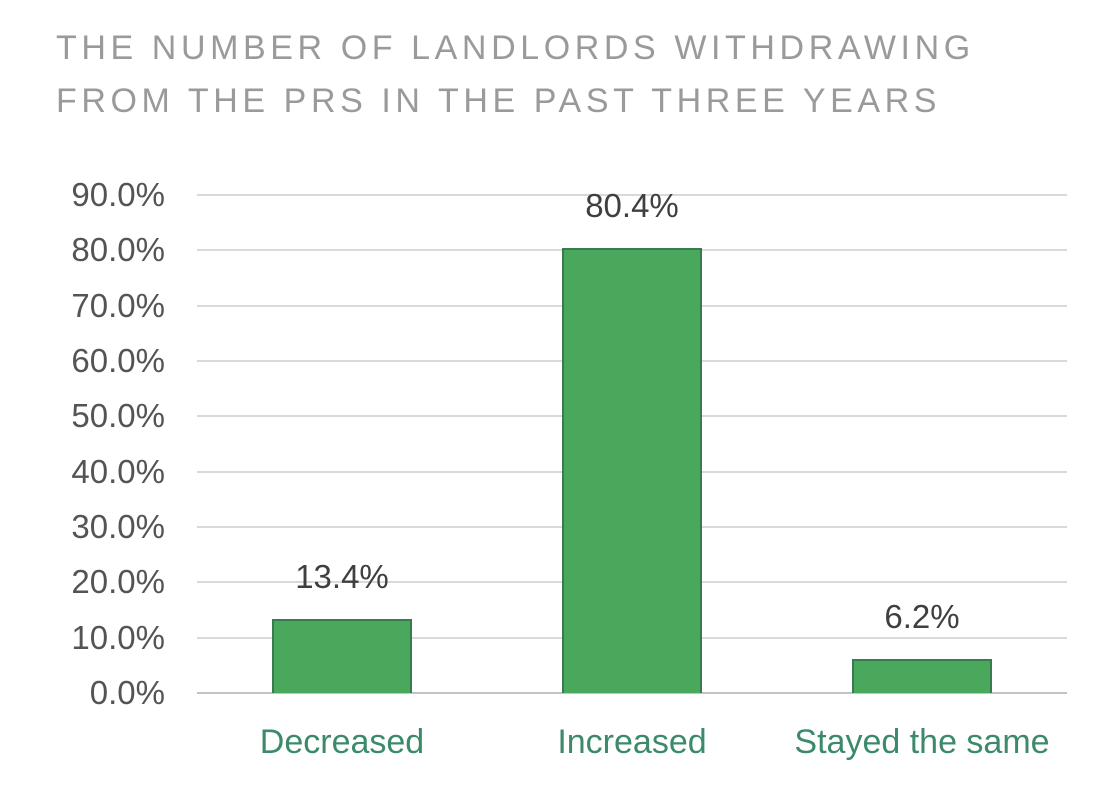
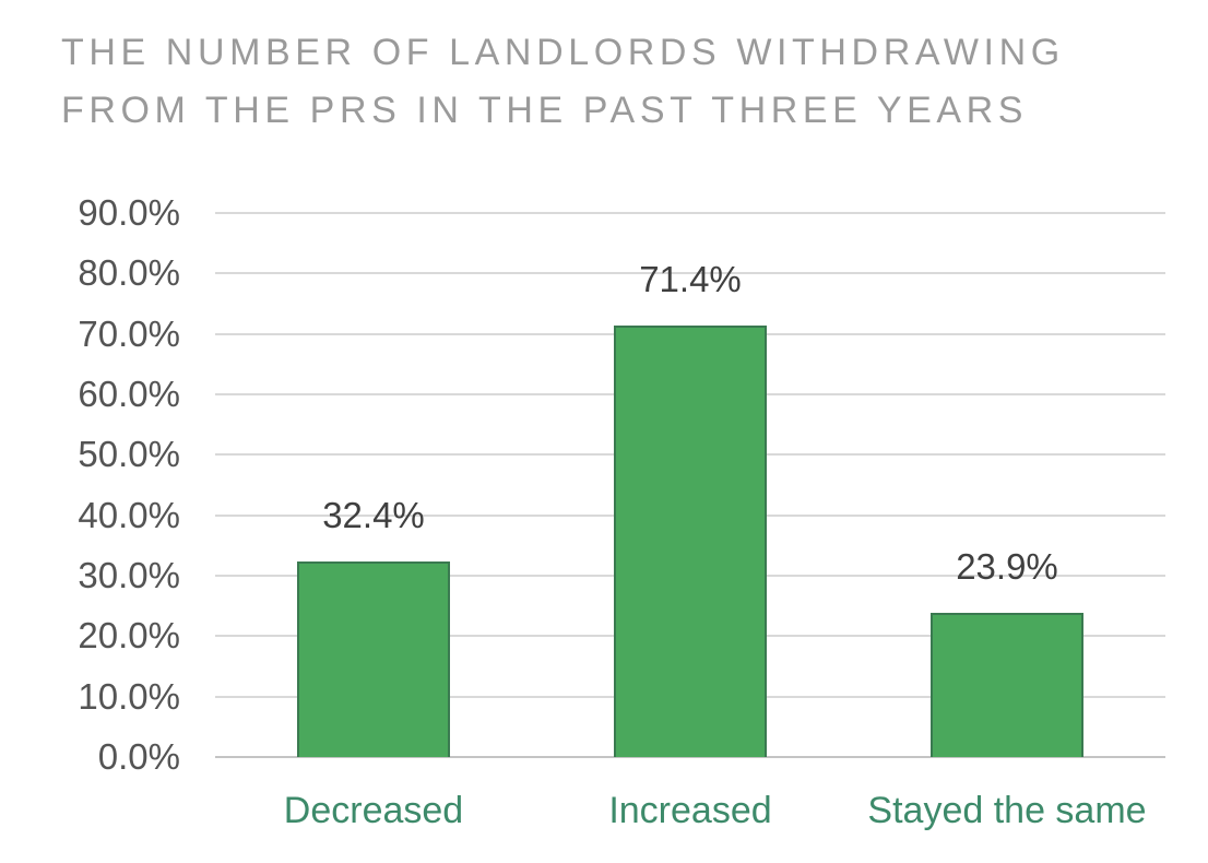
Decreased: 13.4% -> 32.4%
Increased: 80.4% -> 71.4%
Stayed the same: 6.2% -> 23.9%
